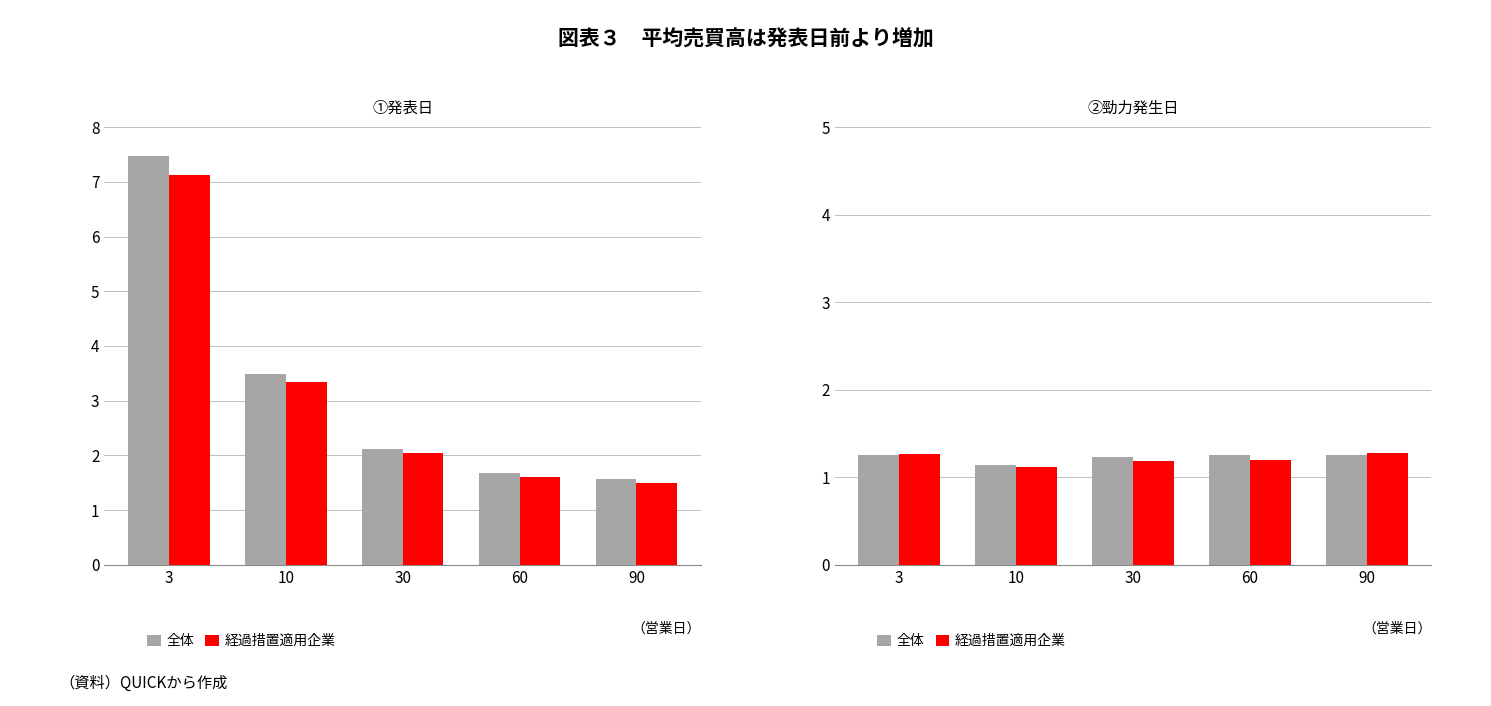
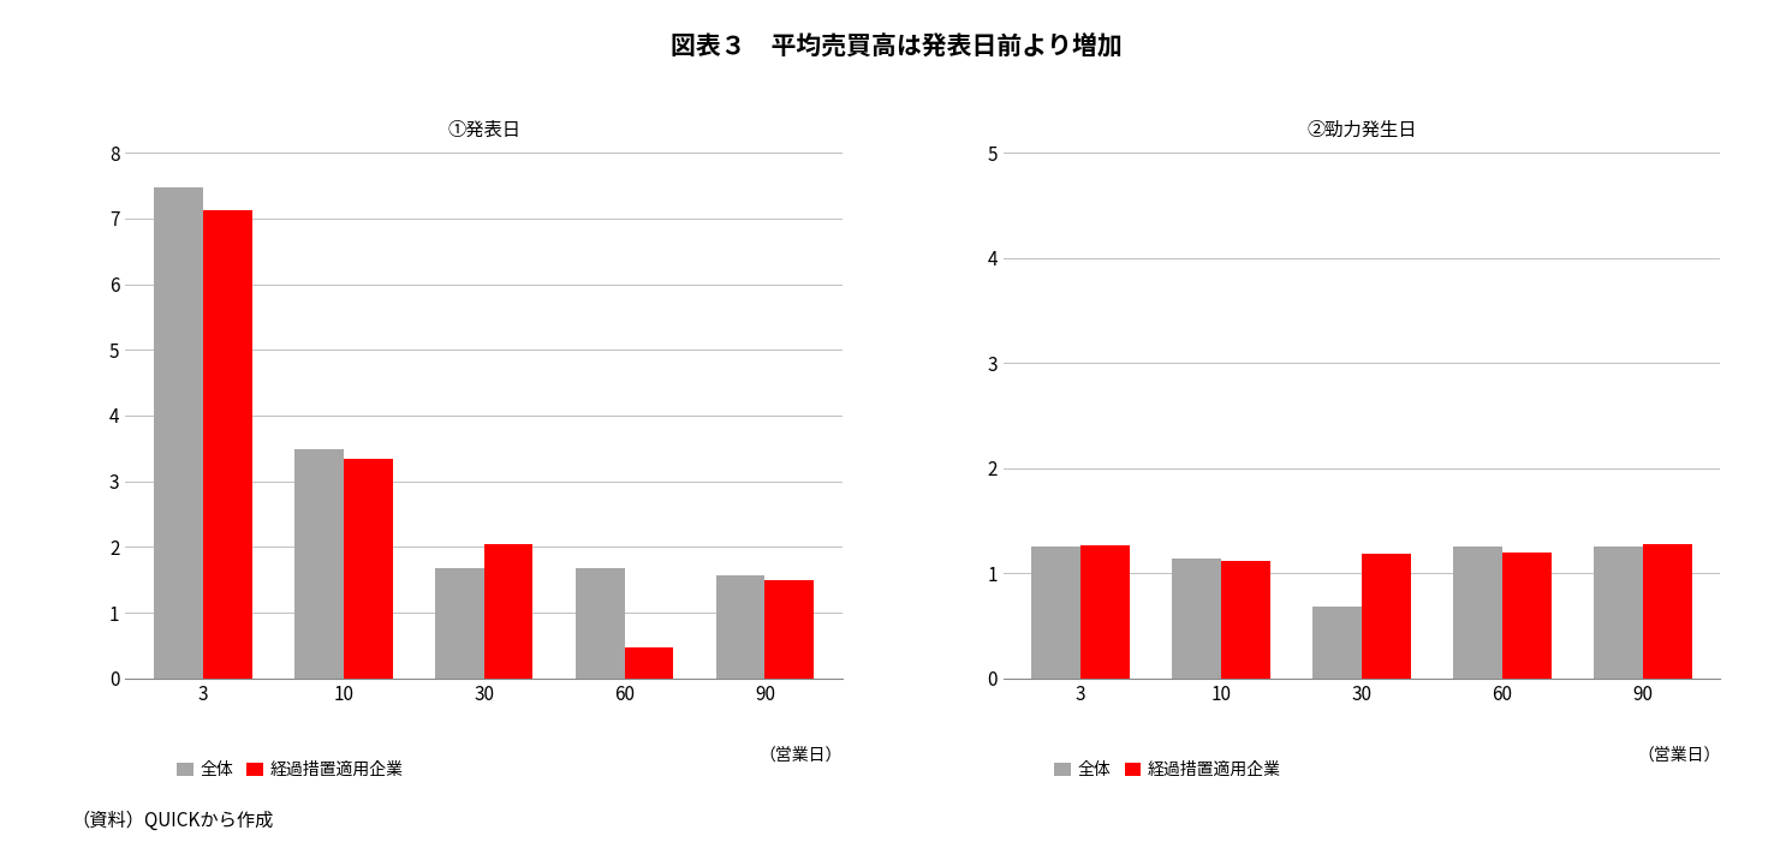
①発表日/全体/30: 2.12 -> 1.68
①発表日/経過措置適用企業/60: 1.61 -> 0.48
②勁力発生日/全体/30: 1.23 -> 0.68
